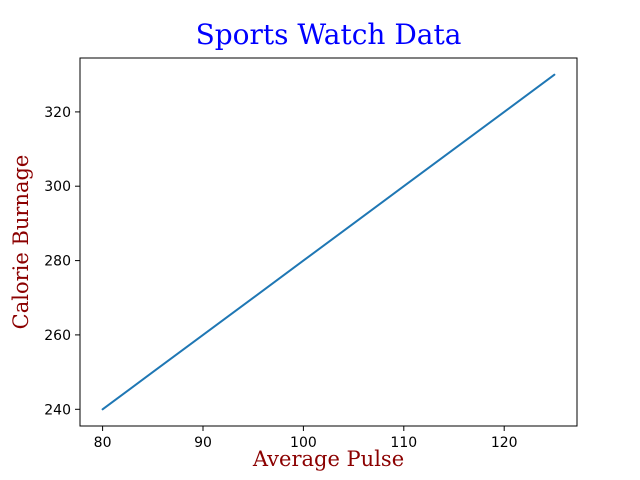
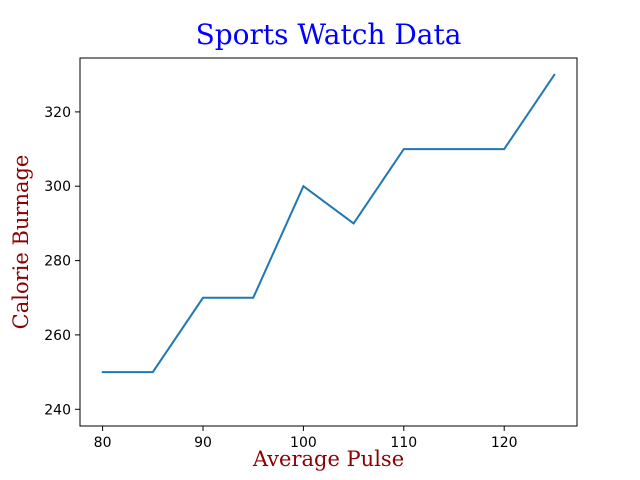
80: 240 -> 250
90: 260 -> 270
100: 280 -> 300
110: 300 -> 310
120: 320 -> 310
